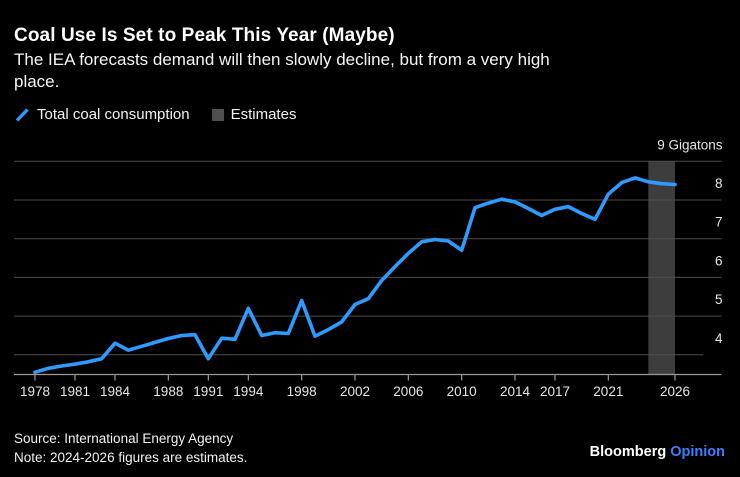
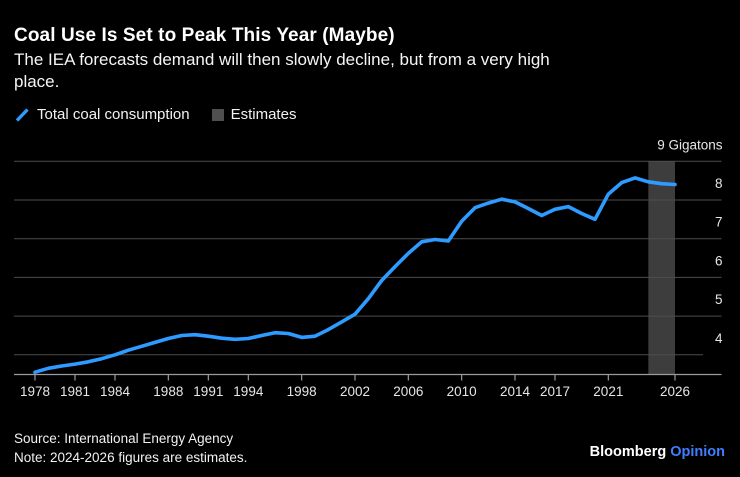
1984: 4.3 -> 4.0
1991: 3.9 -> 4.5
1994: 5.2 -> 4.4
1998: 5.4 -> 4.5
2002: 5.3 -> 5.0
2010: 6.7 -> 7.5
